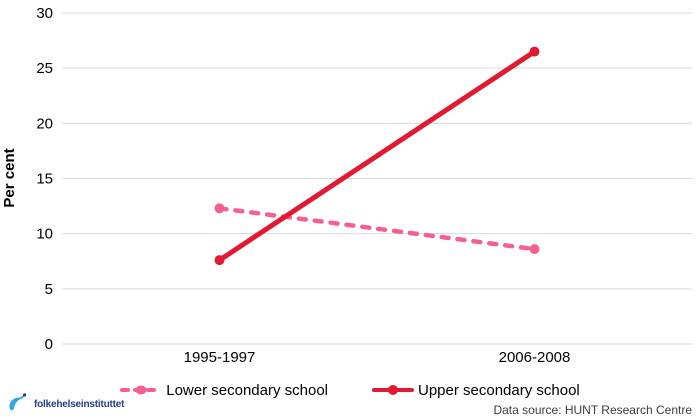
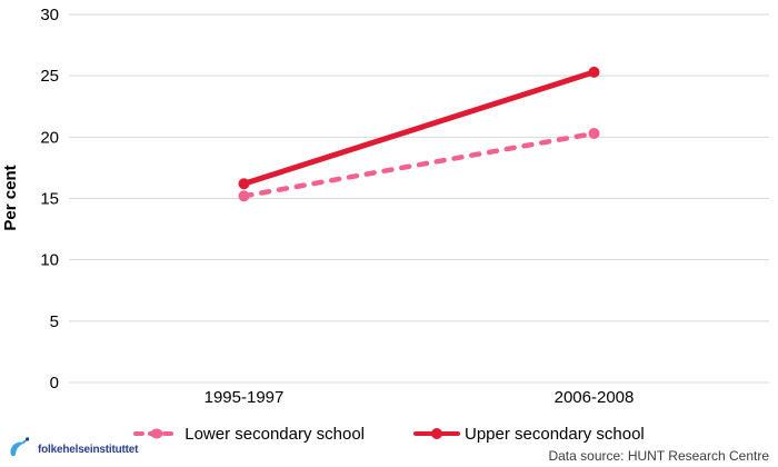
Lower secondary school/1995-1997: 12.3 -> 15.2
Upper secondary school/1995-1997: 7.6 -> 16.2
Lower secondary school/2006-2008: 8.6 -> 20.3
Upper secondary school/2006-2008: 26.5 -> 25.3
